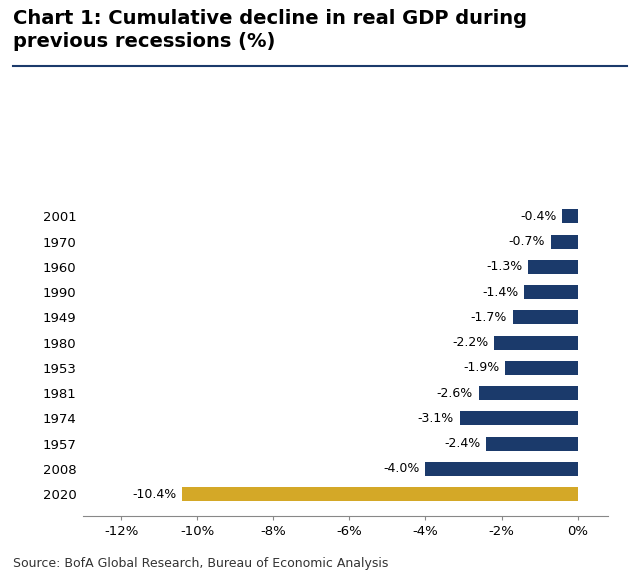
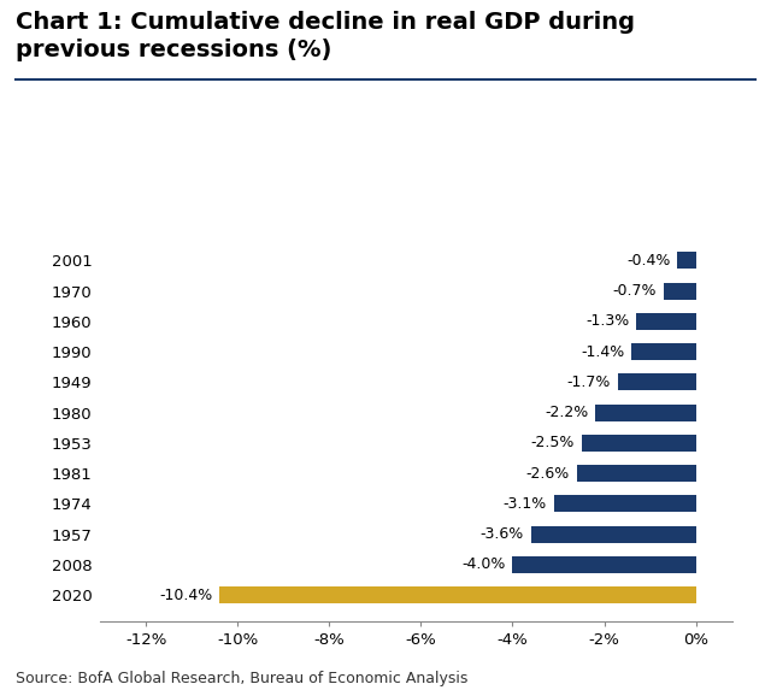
1953: -1.9% -> -2.5%
1957: -2.4% -> -3.6%
